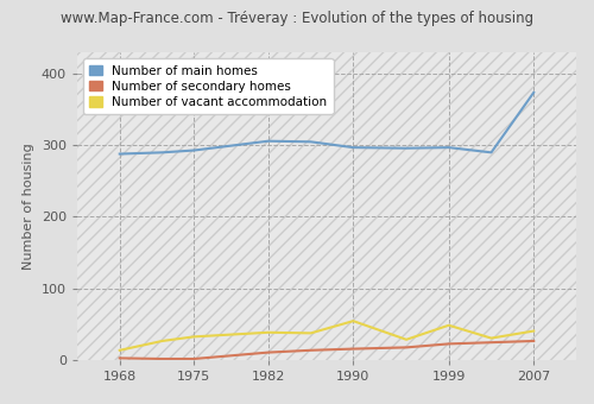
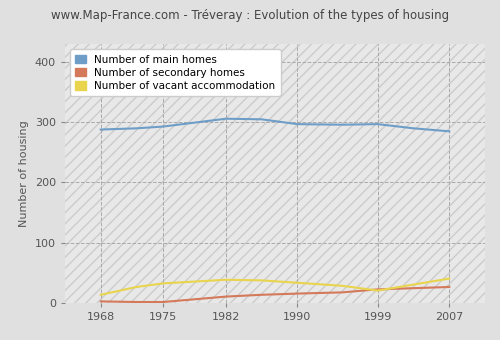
Number of vacant accommodation/1990: 54 -> 33
Number of vacant accommodation/1999: 48 -> 20
Number of main homes/2007: 374 -> 285
